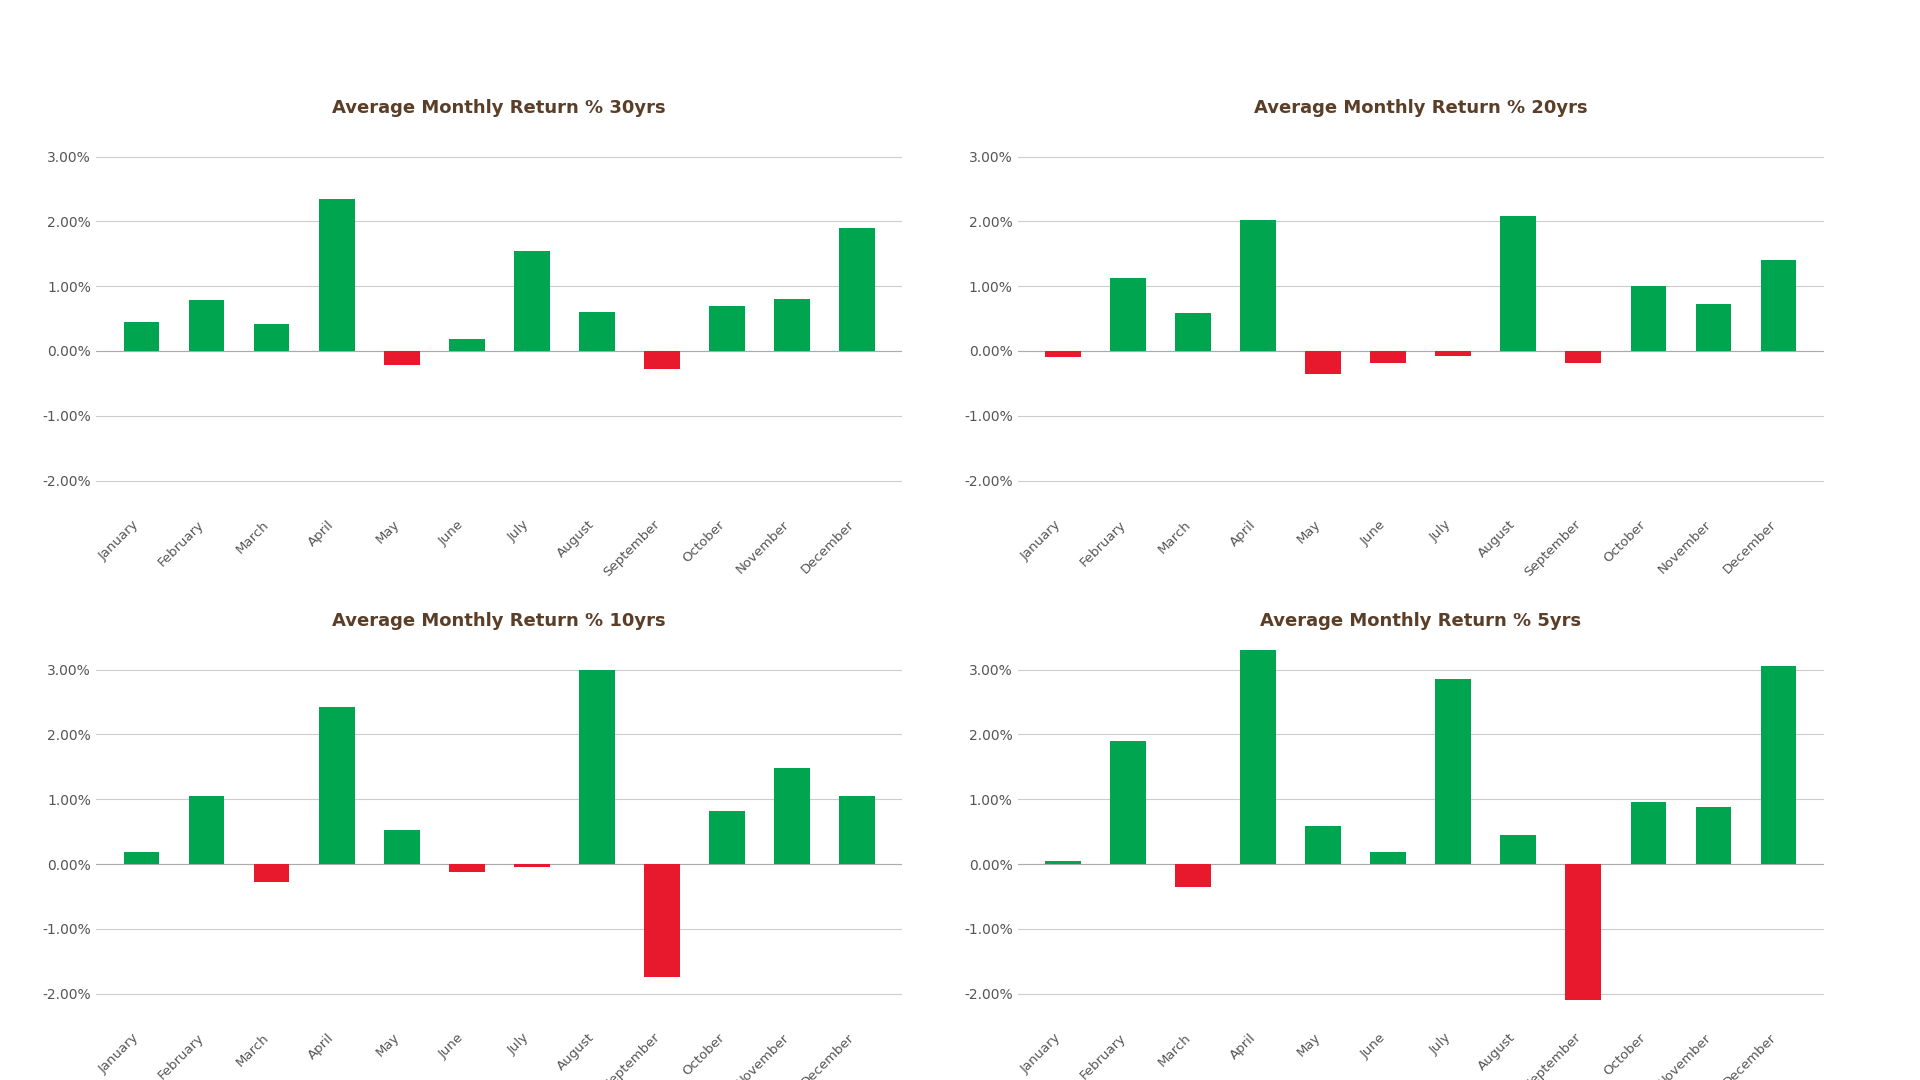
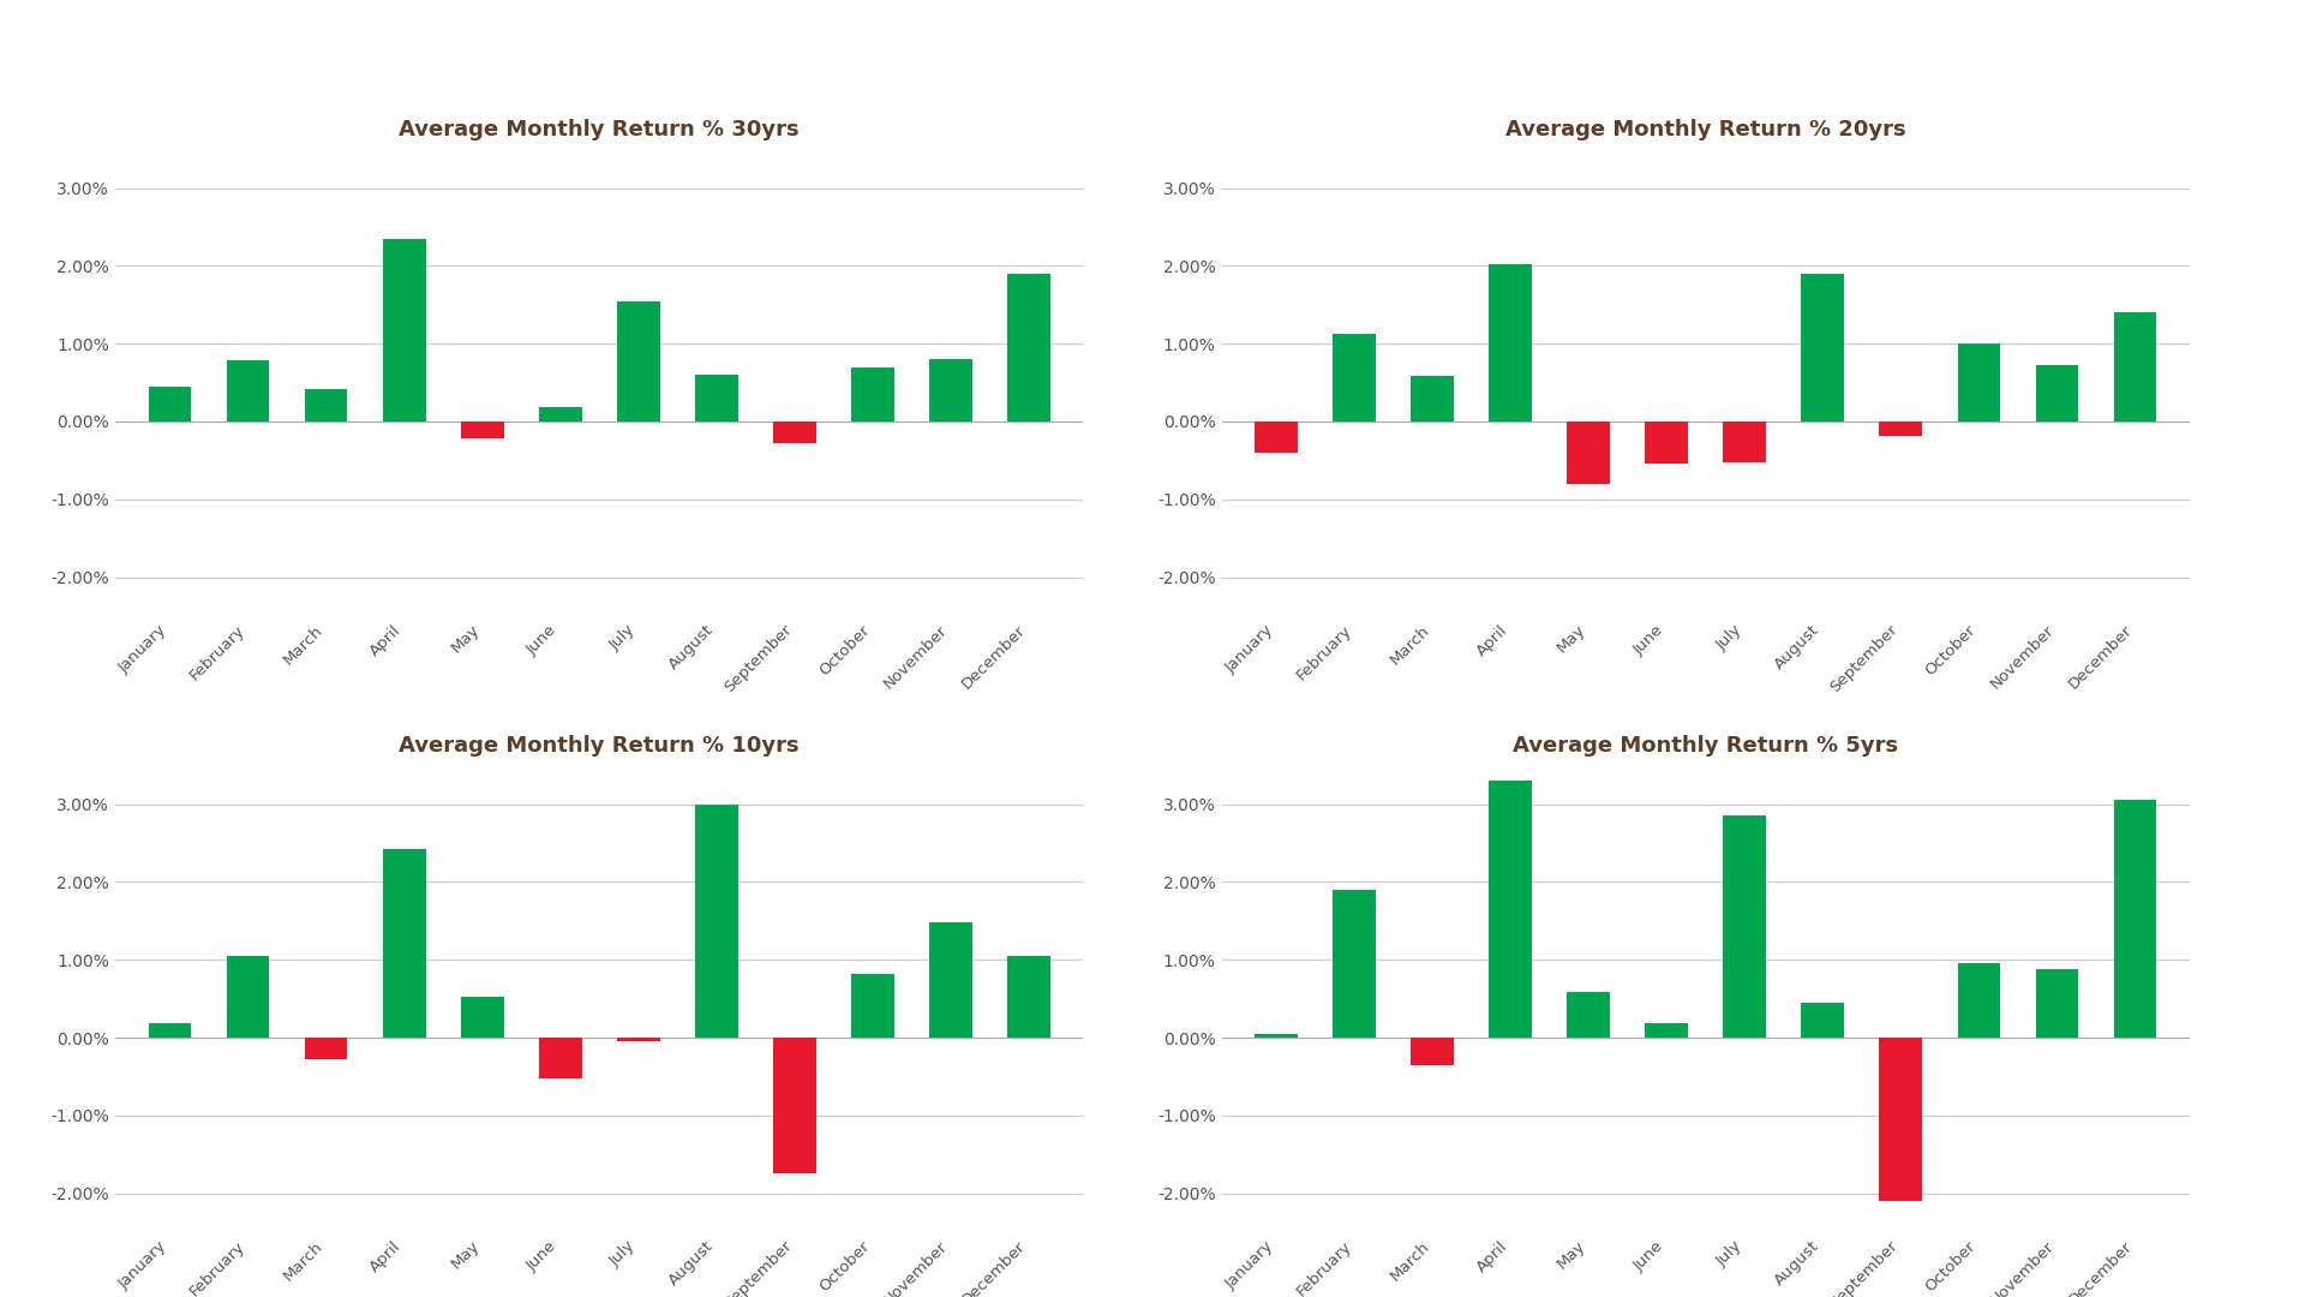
Average Monthly Return % 20yrs/January: -0.10% -> -0.40%
Average Monthly Return % 20yrs/May: -0.35% -> -0.80%
Average Monthly Return % 20yrs/June: -0.18% -> -0.54%
Average Monthly Return % 20yrs/July: -0.08% -> -0.52%
Average Monthly Return % 20yrs/August: 2.08% -> 1.90%
Average Monthly Return % 10yrs/June: -0.12% -> -0.52%
